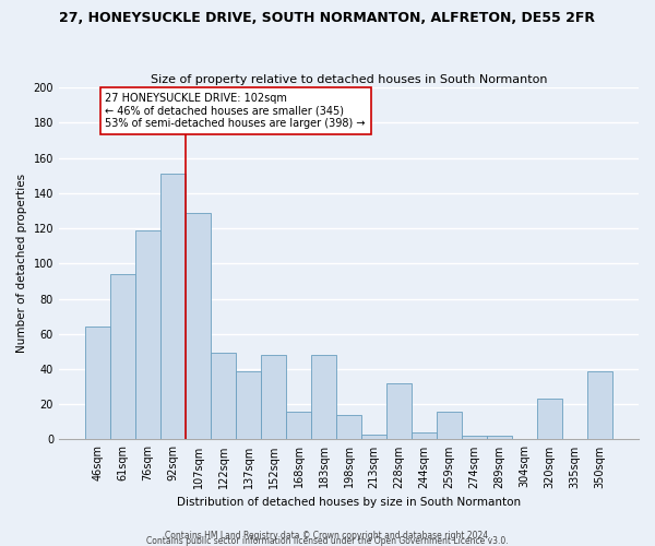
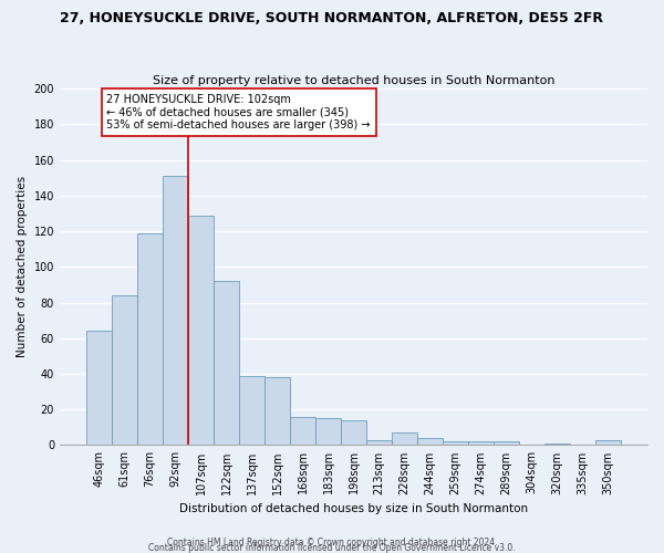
61sqm: 94 -> 84
122sqm: 49 -> 92
152sqm: 48 -> 38
183sqm: 48 -> 15
228sqm: 32 -> 7
259sqm: 16 -> 2
320sqm: 23 -> 1
350sqm: 39 -> 3
